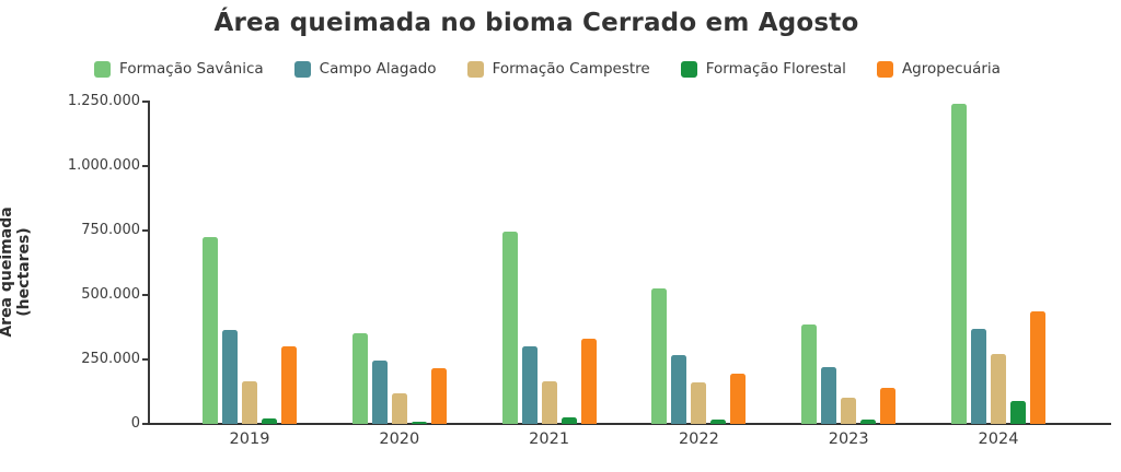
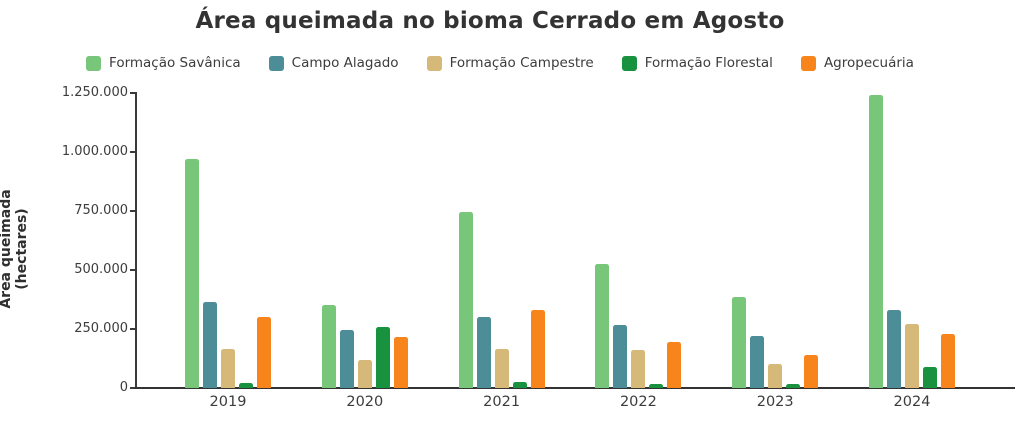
Formação Savânica/2019: 720000 -> 970000
Formação Florestal/2020: 10000 -> 260000
Campo Alagado/2024: 370000 -> 330000
Agropecuária/2024: 440000 -> 230000
